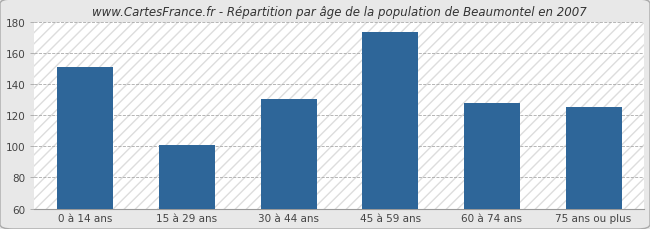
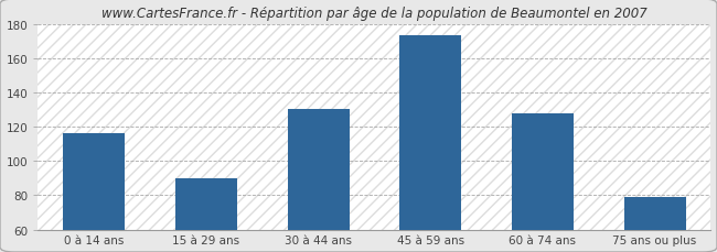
0 à 14 ans: 151 -> 116
15 à 29 ans: 101 -> 90
75 ans ou plus: 125 -> 79
